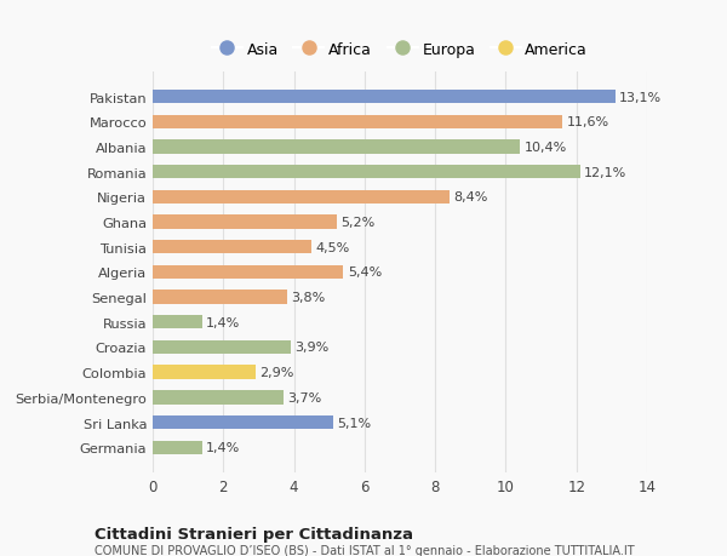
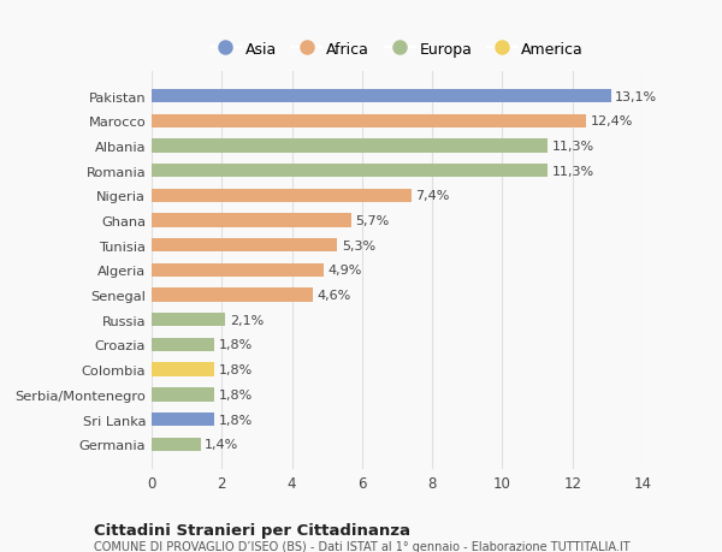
Marocco: 11,6% -> 12,4%
Albania: 10,4% -> 11,3%
Romania: 12,1% -> 11,3%
Nigeria: 8,4% -> 7,4%
Ghana: 5,2% -> 5,7%
Tunisia: 4,5% -> 5,3%
Algeria: 5,4% -> 4,9%
Senegal: 3,8% -> 4,6%
Russia: 1,4% -> 2,1%
Croazia: 3,9% -> 1,8%
Colombia: 2,9% -> 1,8%
Serbia/Montenegro: 3,7% -> 1,8%
Sri Lanka: 5,1% -> 1,8%
